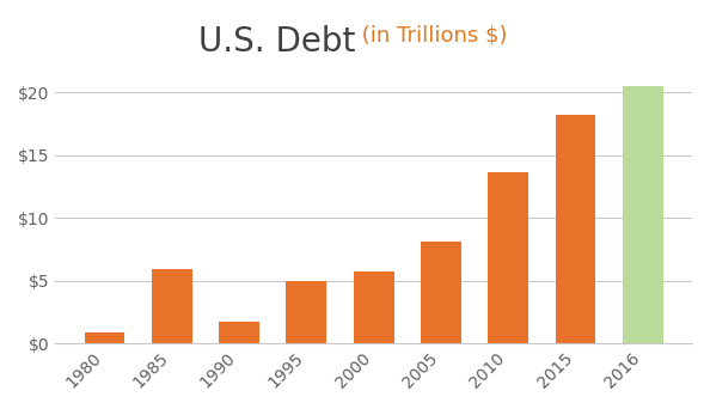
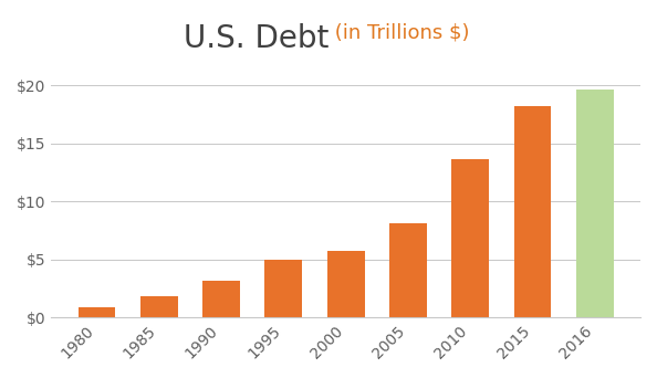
1985: $5.9 -> $1.8
1990: $1.7 -> $3.2
2016: $20.5 -> $19.6
